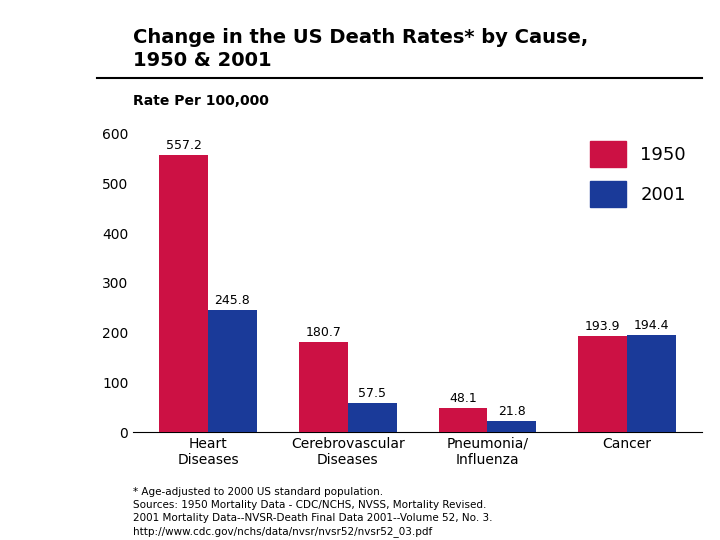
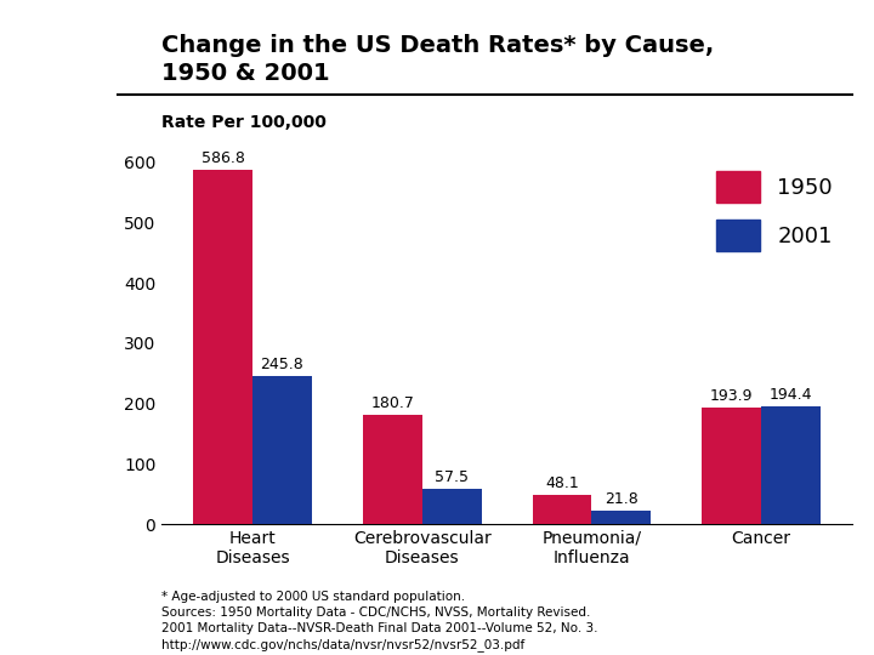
1950/Heart Diseases: 557.2 -> 586.8
